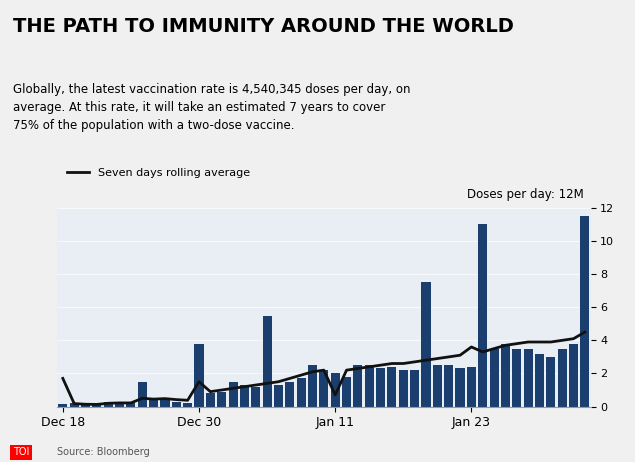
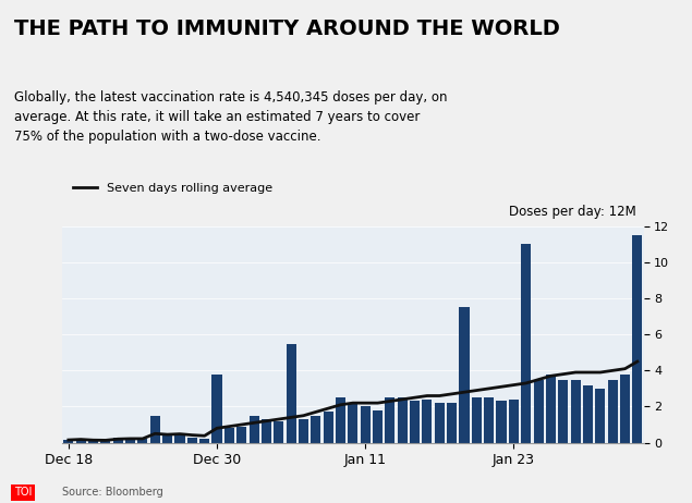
Seven days rolling average/Dec 18: 1.7 -> 0.1
Seven days rolling average/Dec 30: 1.5 -> 0.8
Seven days rolling average/Jan 11: 0.7 -> 2.2
Seven days rolling average/Jan 23: 3.6 -> 3.2
